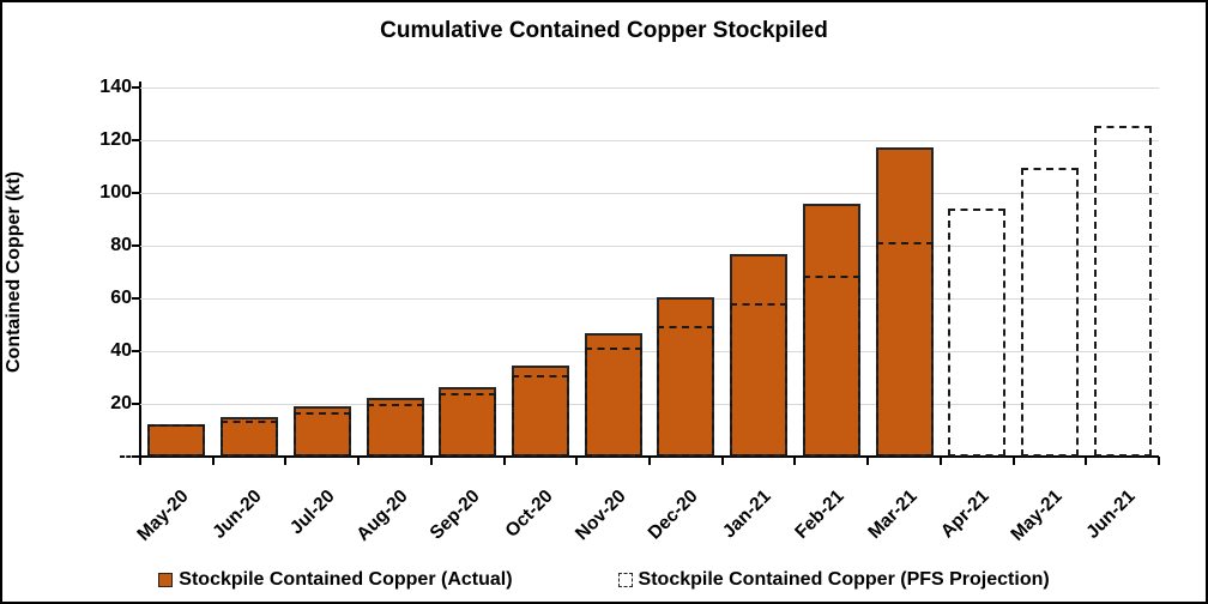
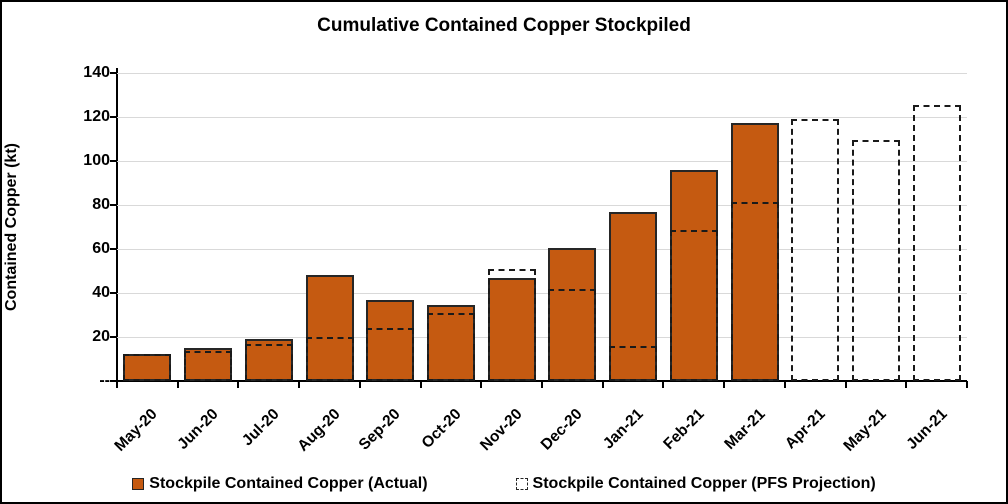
Stockpile Contained Copper (Actual)/Aug-20: 22 -> 48
Stockpile Contained Copper (Actual)/Sep-20: 26 -> 37
Stockpile Contained Copper (PFS Projection)/Nov-20: 42 -> 51
Stockpile Contained Copper (PFS Projection)/Dec-20: 50 -> 42
Stockpile Contained Copper (PFS Projection)/Jan-21: 58 -> 16
Stockpile Contained Copper (PFS Projection)/Apr-21: 94 -> 119
